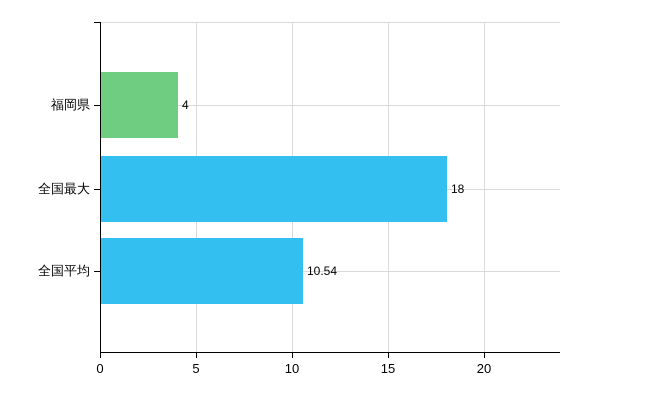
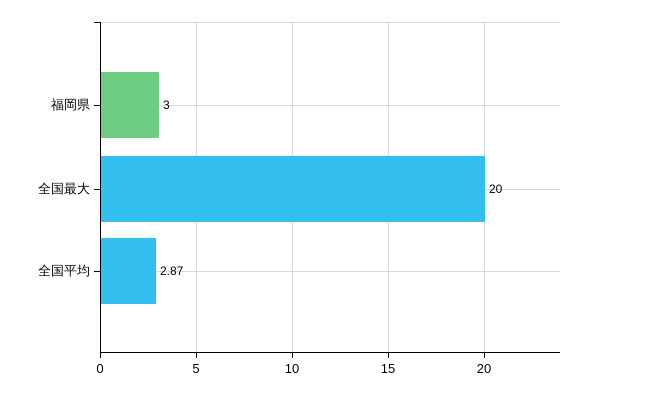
福岡県: 4 -> 3
全国最大: 18 -> 20
全国平均: 10.54 -> 2.87
